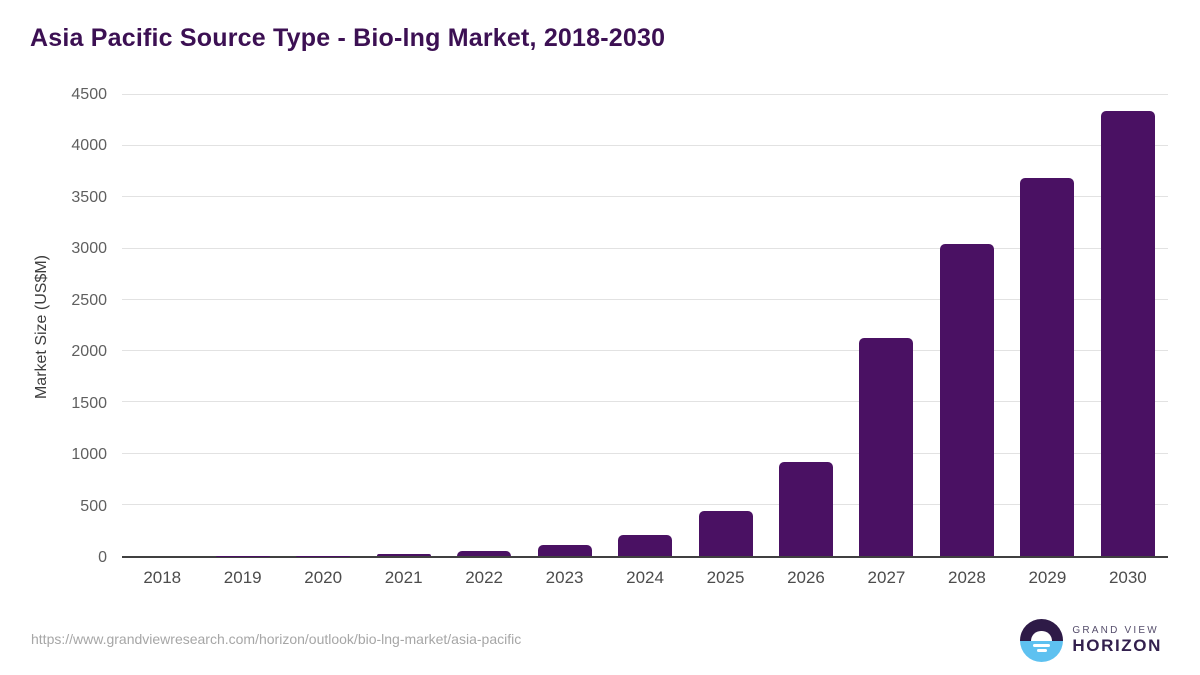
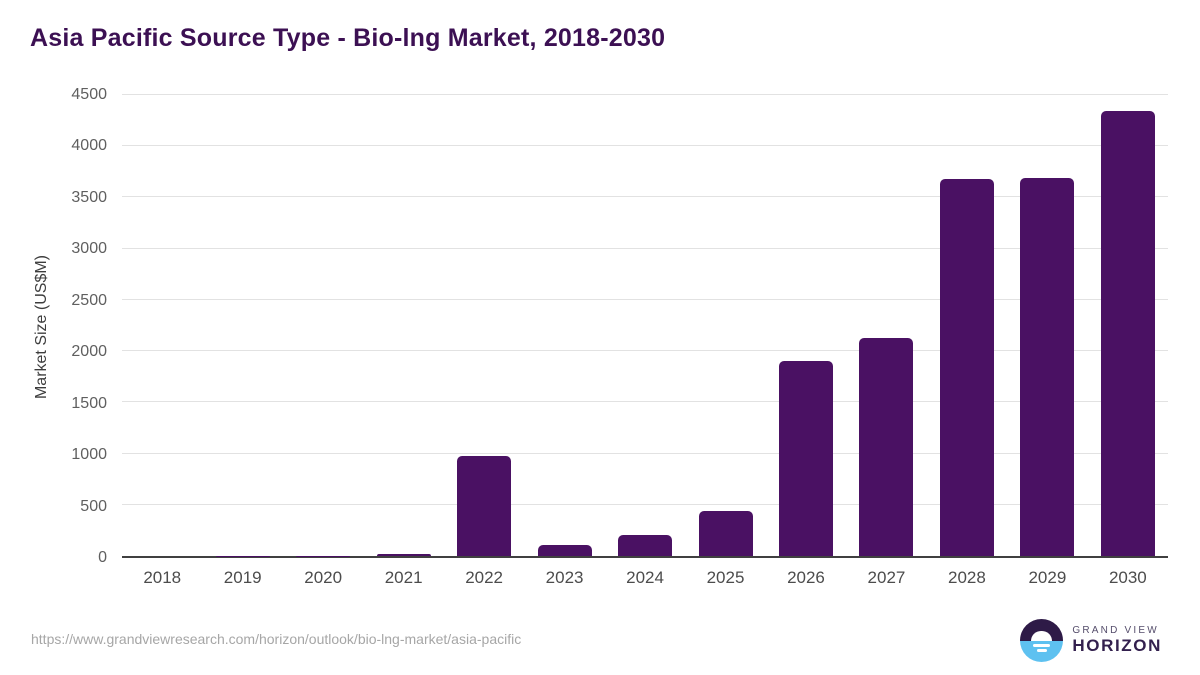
2022: 50 -> 980
2026: 910 -> 1900
2028: 3040 -> 3680
